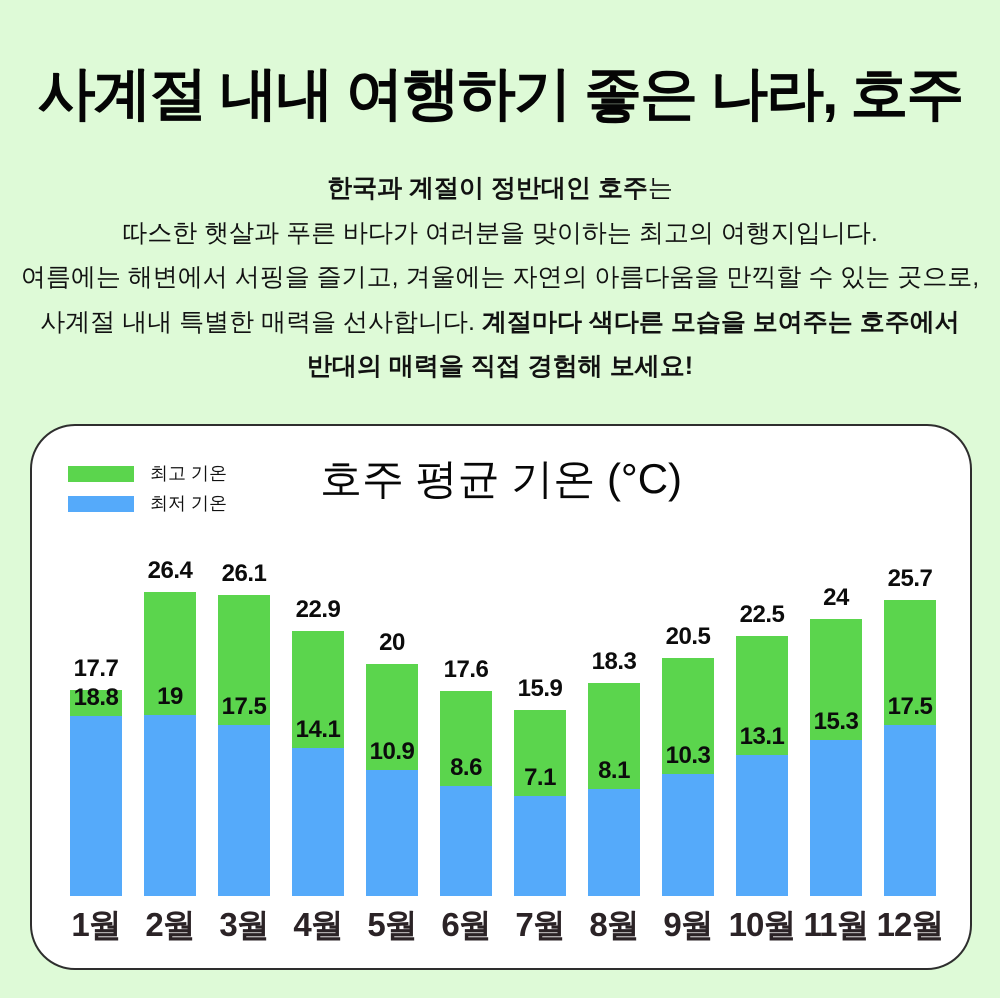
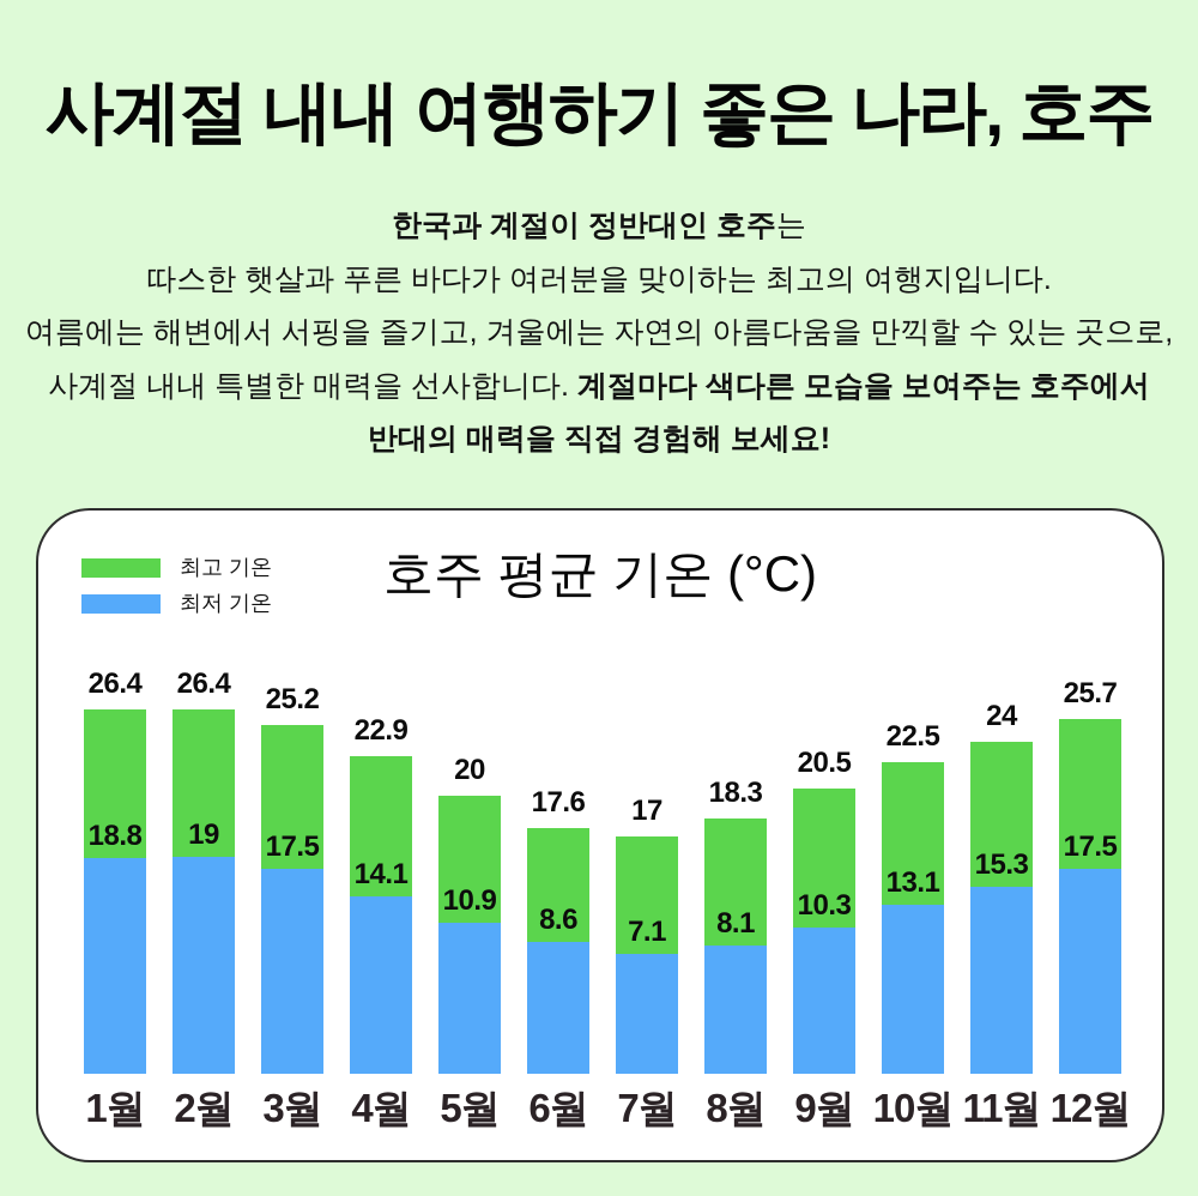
최고 기온/1월: 17.7 -> 26.4
최고 기온/3월: 26.1 -> 25.2
최고 기온/7월: 15.9 -> 17
